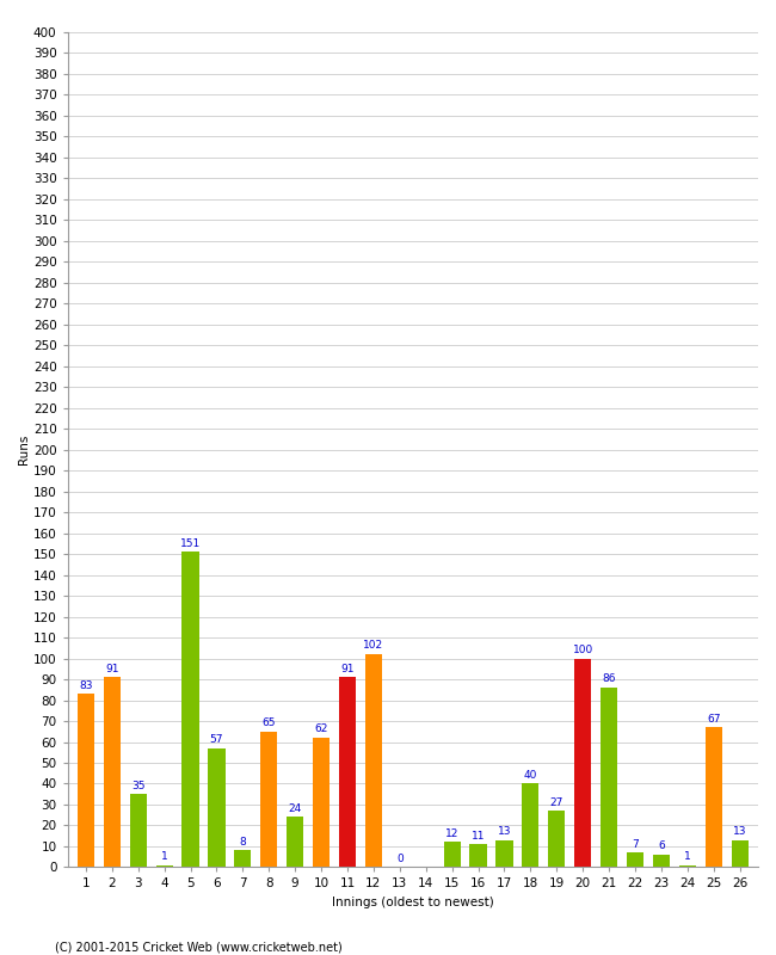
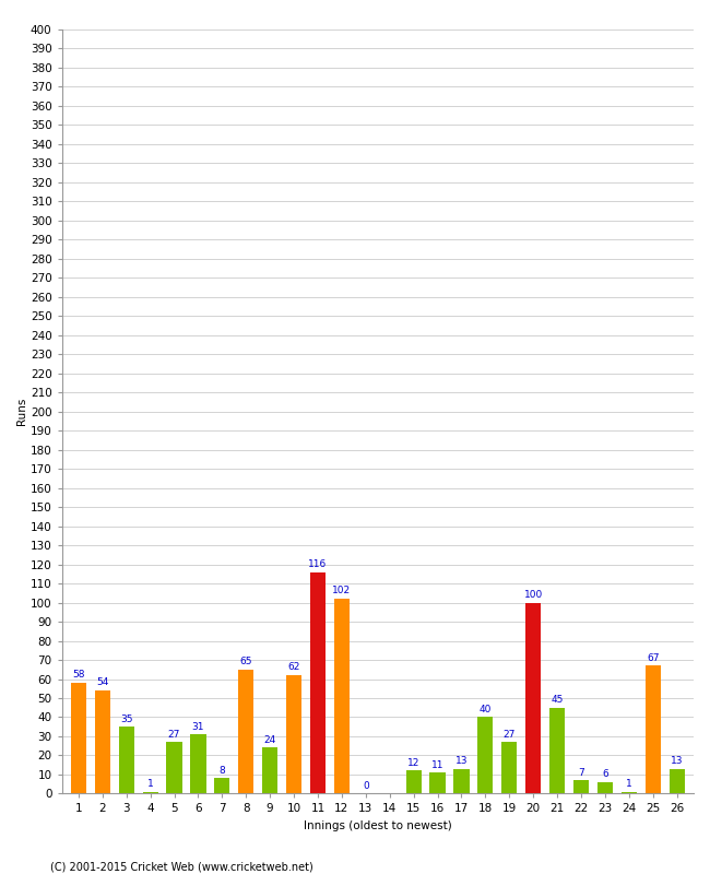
1: 83 -> 58
2: 91 -> 54
5: 151 -> 27
6: 57 -> 31
11: 91 -> 116
21: 86 -> 45
